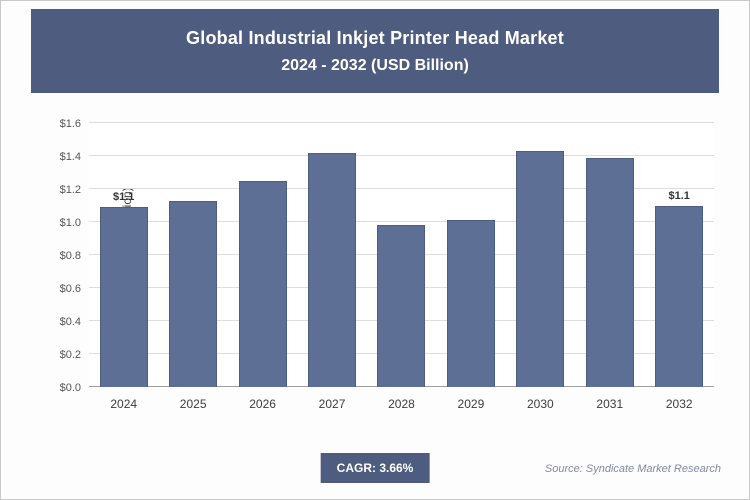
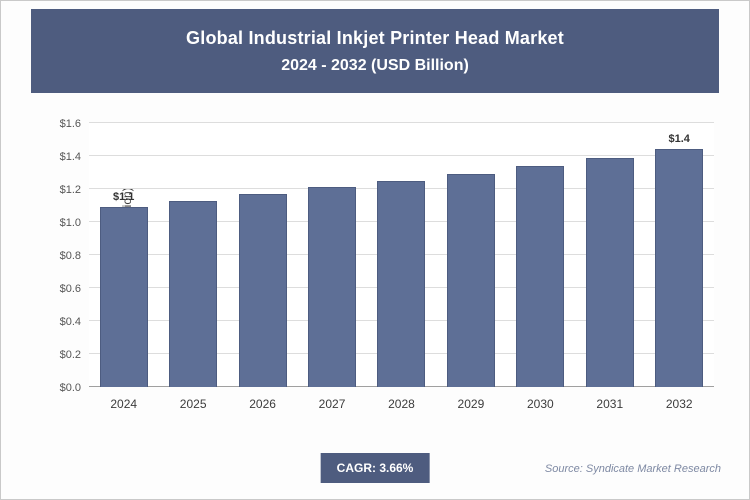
2026: $1.25 -> $1.17
2027: $1.42 -> $1.21
2028: $0.98 -> $1.25
2029: $1.01 -> $1.29
2030: $1.43 -> $1.34
2032: $1.1 -> $1.4
